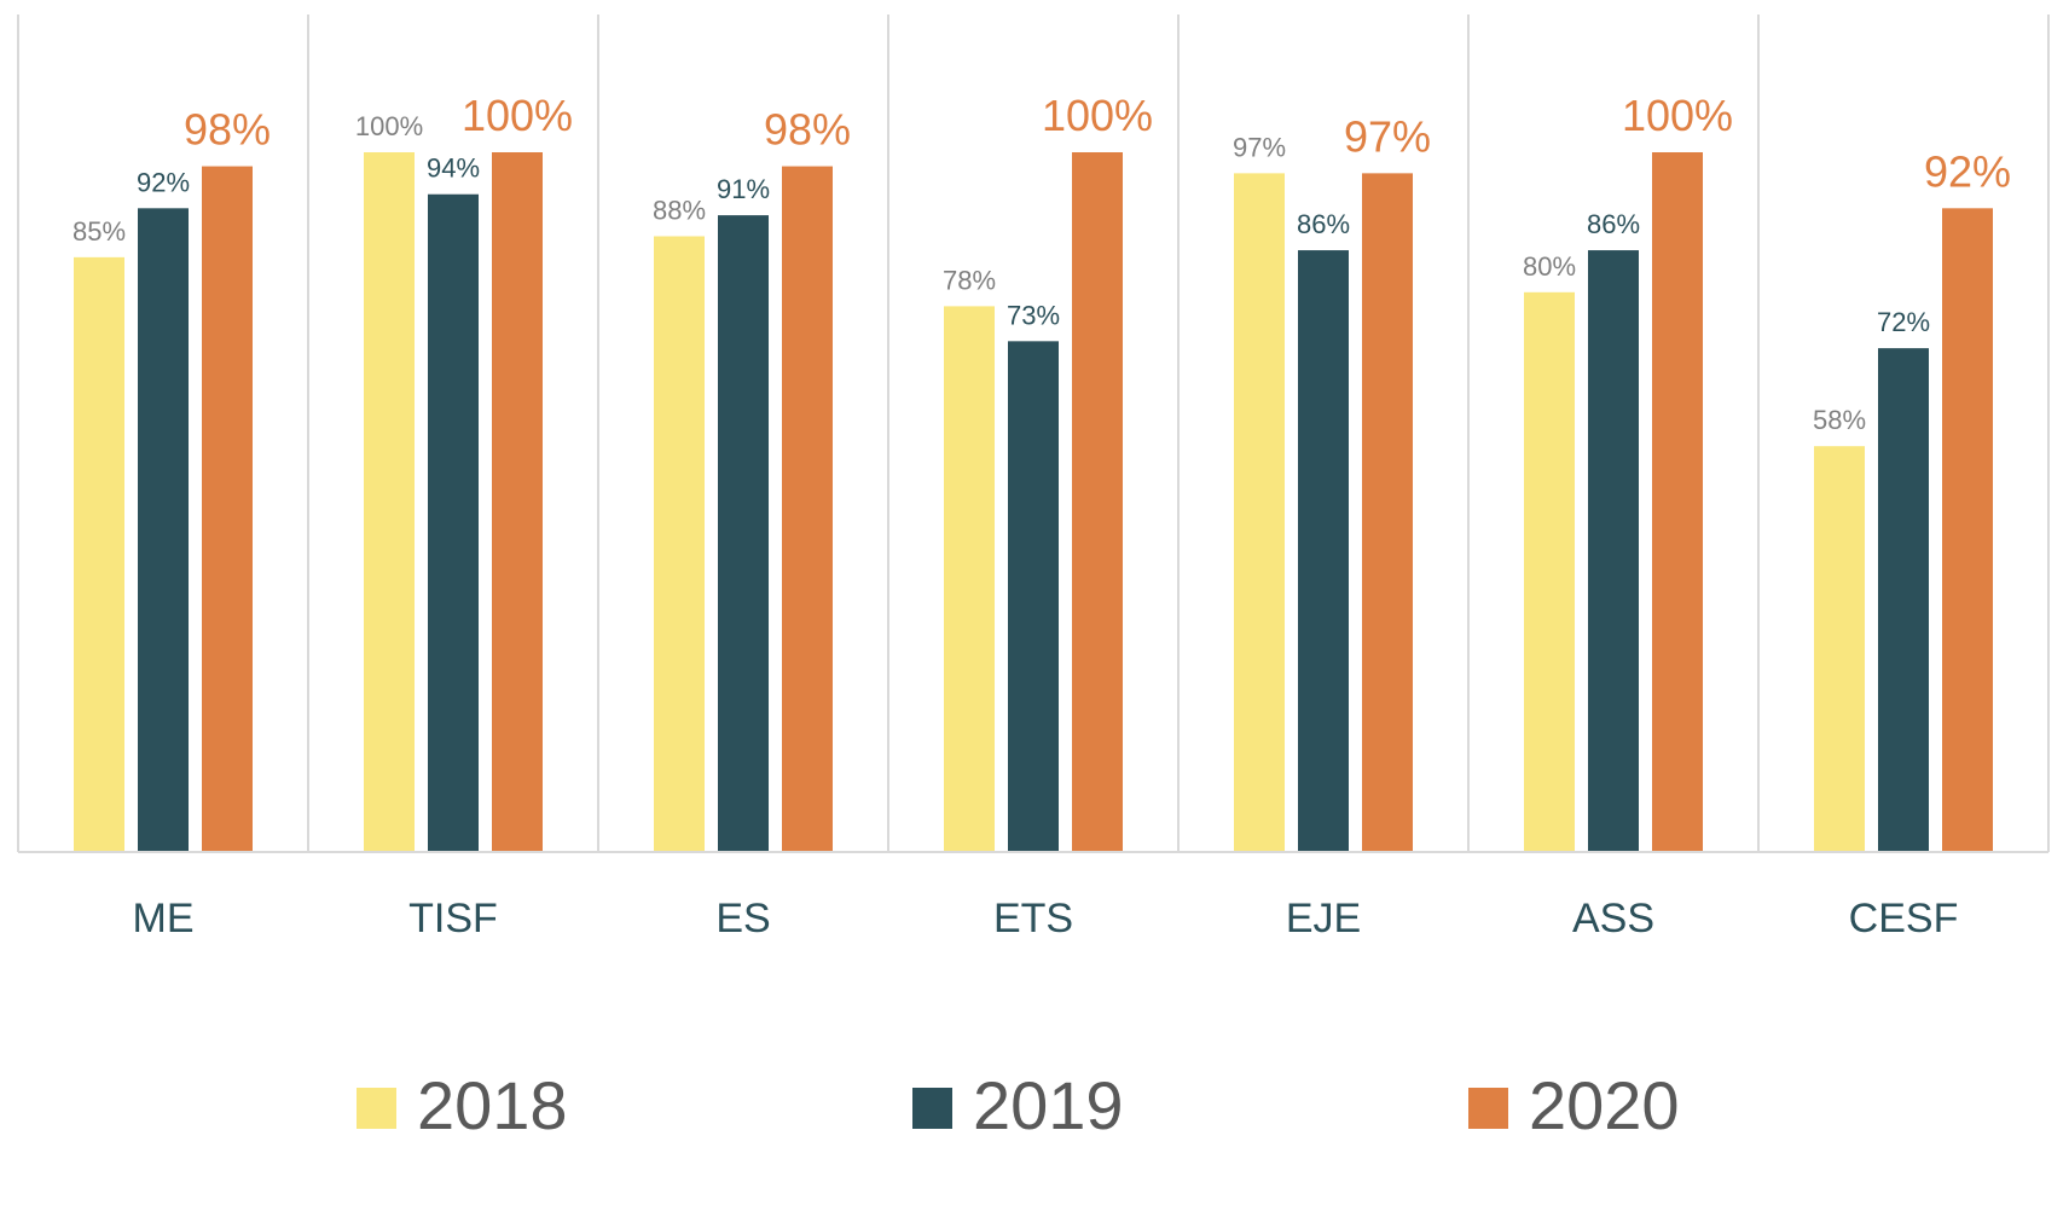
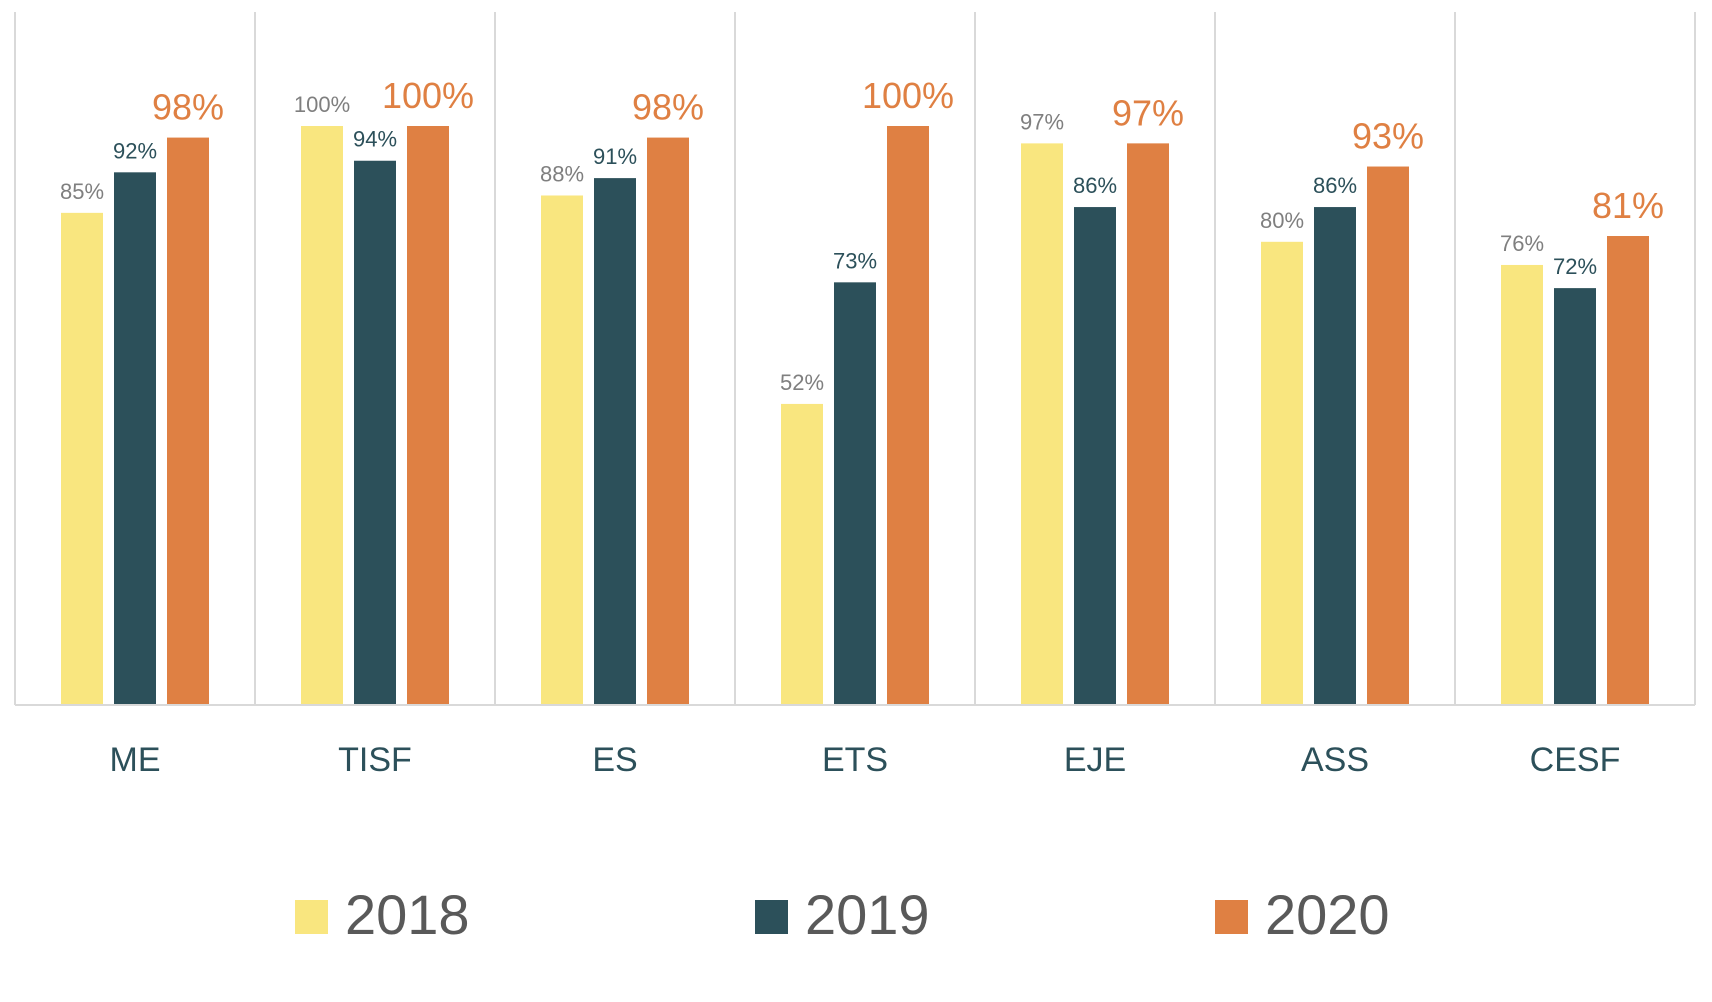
2018/ETS: 78% -> 52%
2020/ASS: 100% -> 93%
2018/CESF: 58% -> 76%
2020/CESF: 92% -> 81%
